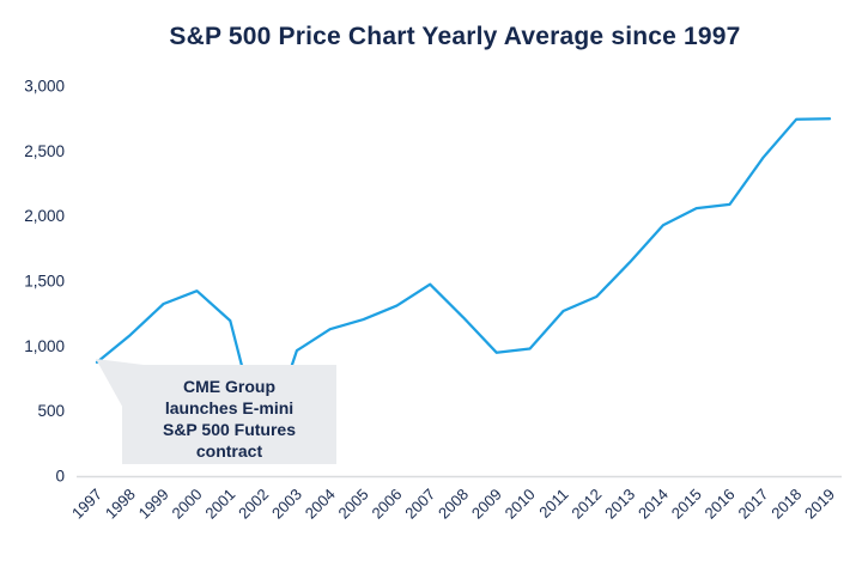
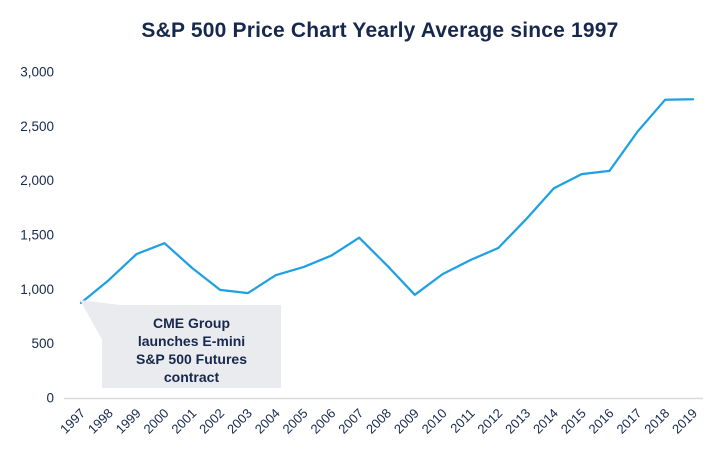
2002: 200 -> 1000
2010: 980 -> 1140
